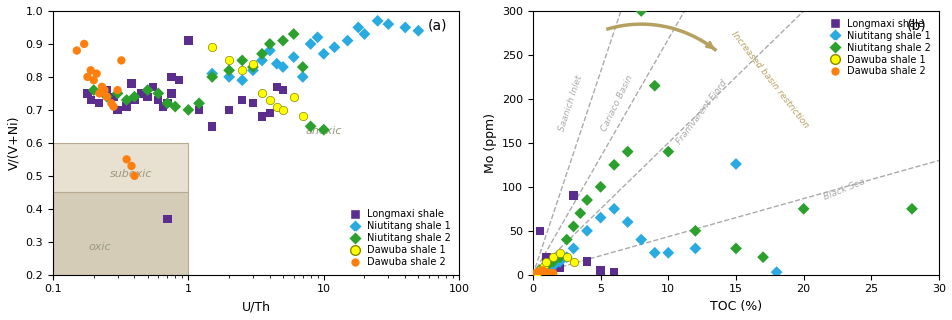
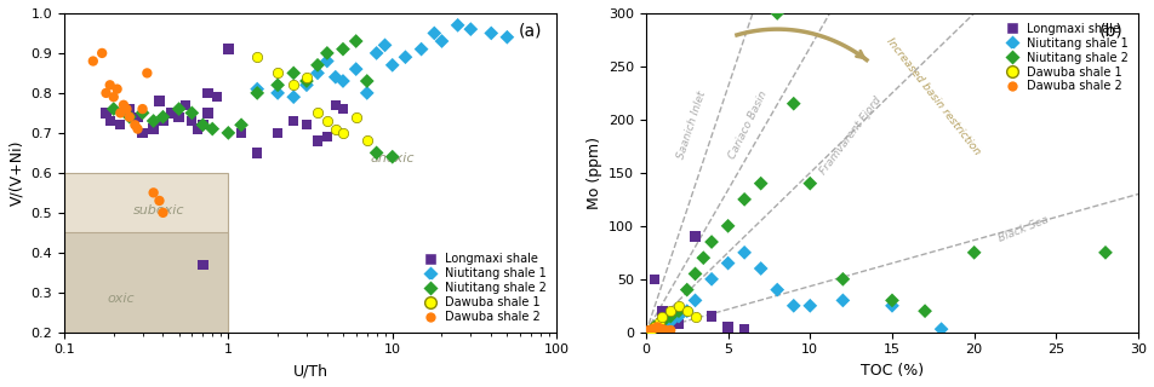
Niutitang shale 1/15: 126 -> 25
